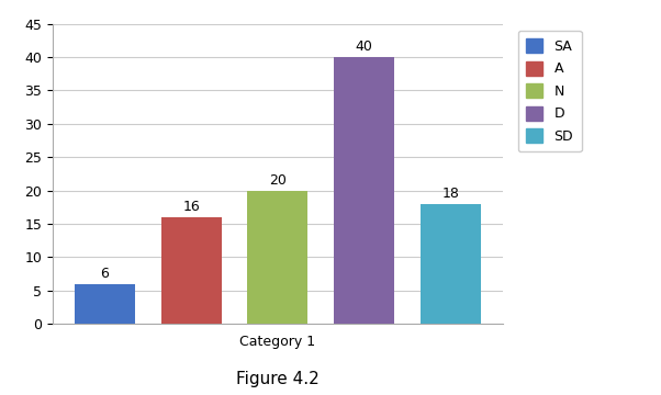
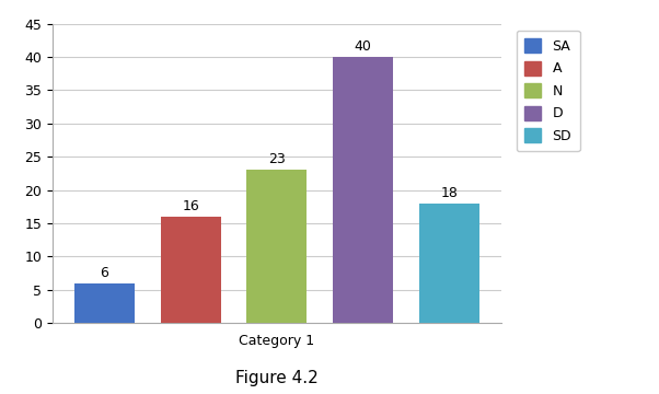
Category 1: 20 -> 23
